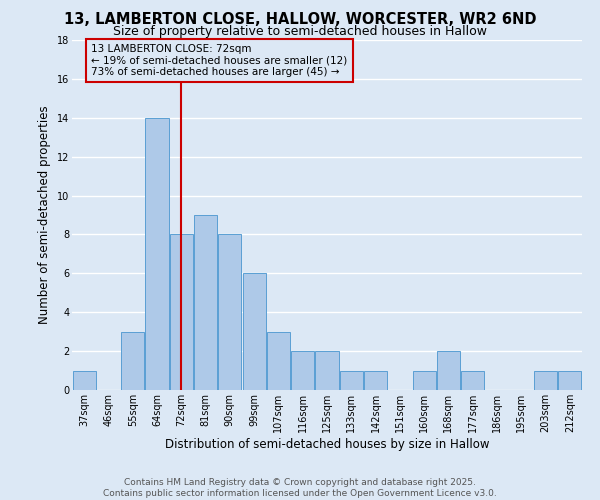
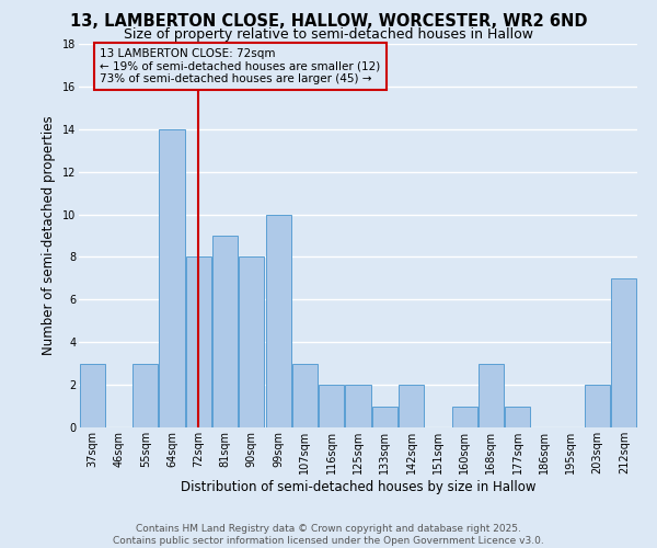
37sqm: 1 -> 3
99sqm: 6 -> 10
142sqm: 1 -> 2
168sqm: 2 -> 3
203sqm: 1 -> 2
212sqm: 1 -> 7
